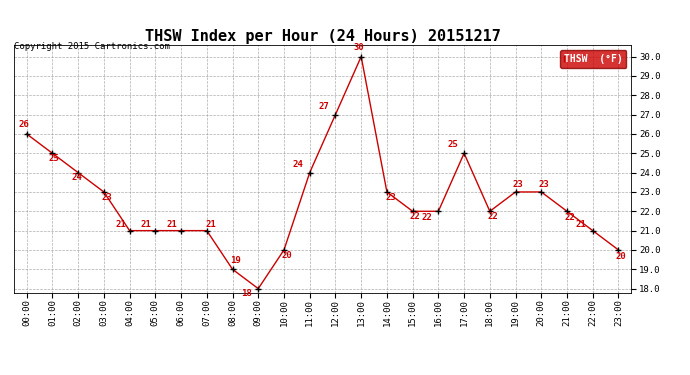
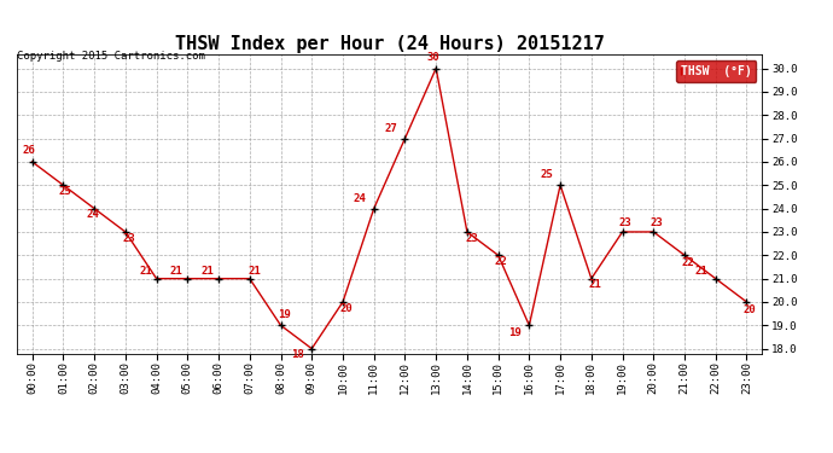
16:00: 22 -> 19
18:00: 22 -> 21
